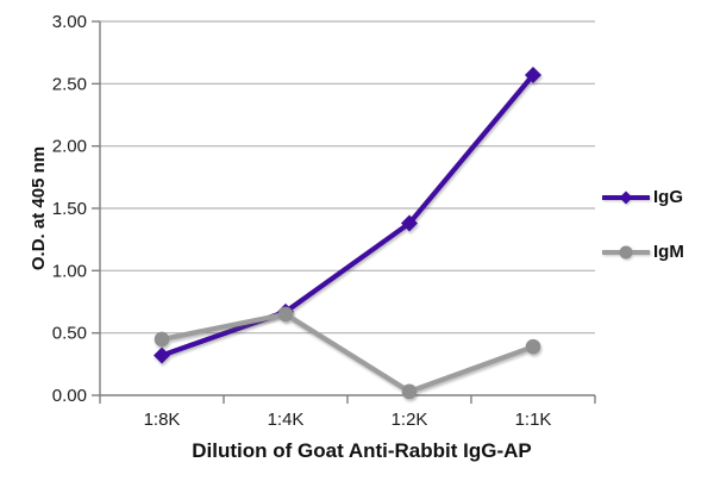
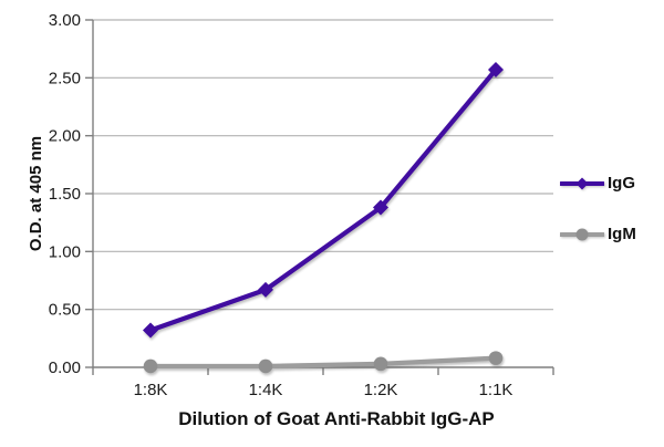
IgM/1:8K: 0.45 -> 0.01
IgM/1:4K: 0.65 -> 0.01
IgM/1:1K: 0.39 -> 0.08
